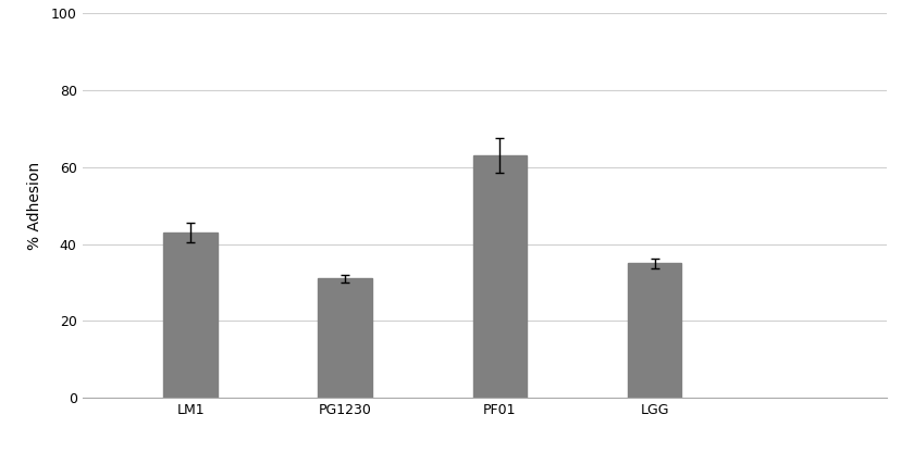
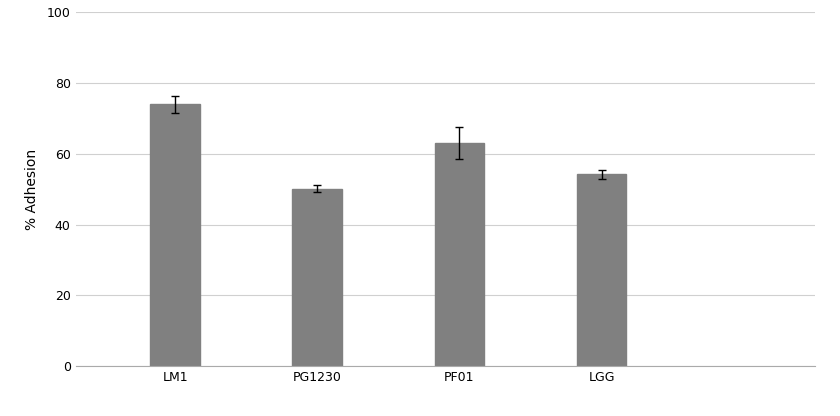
LM1: 43.0 -> 74.0
PG1230: 31.0 -> 50.2
LGG: 35.0 -> 54.2
